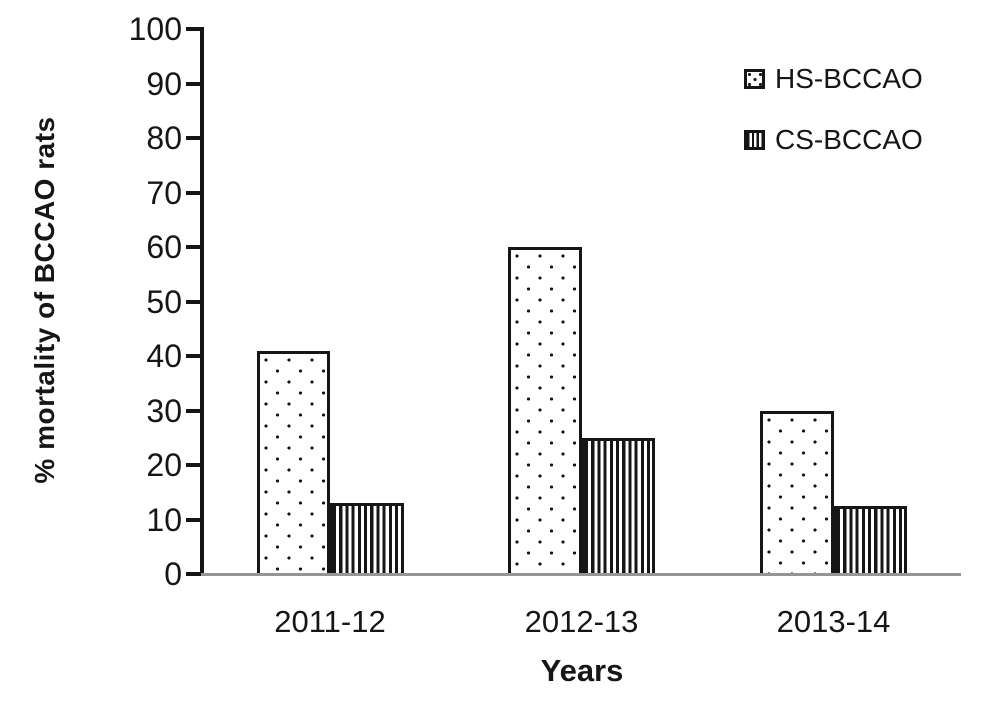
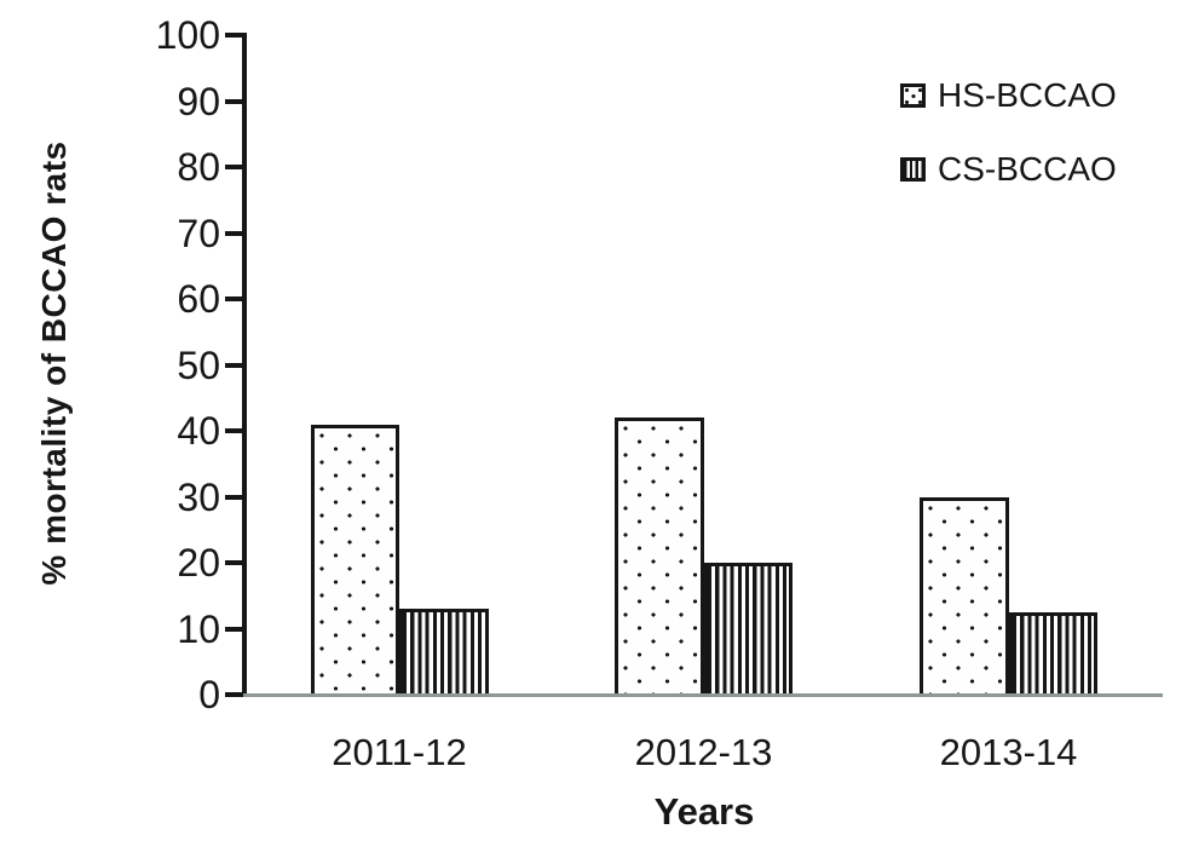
HS-BCCAO/2012-13: 60 -> 42
CS-BCCAO/2012-13: 25 -> 20
